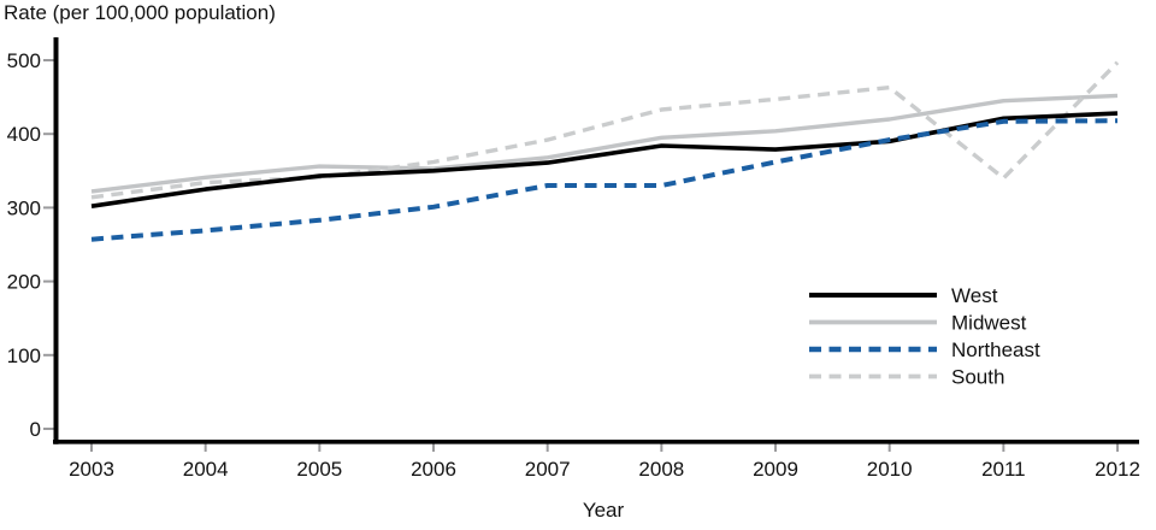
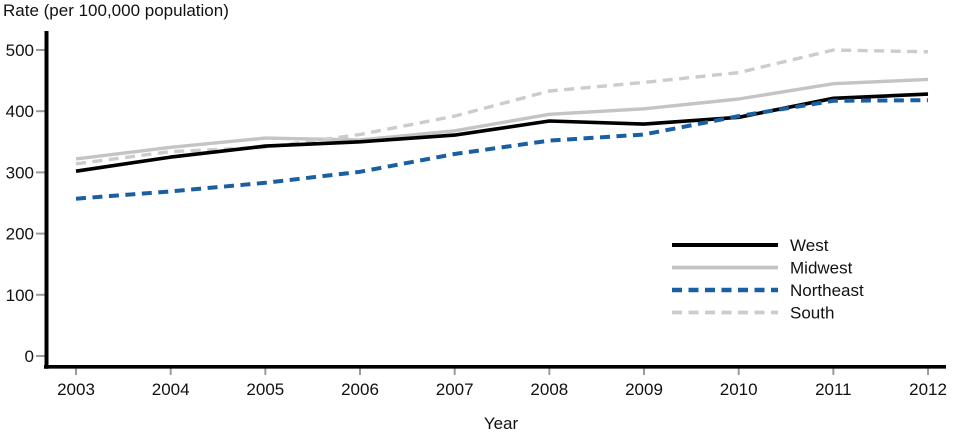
Northeast/2008: 330 -> 350
South/2011: 340 -> 500
